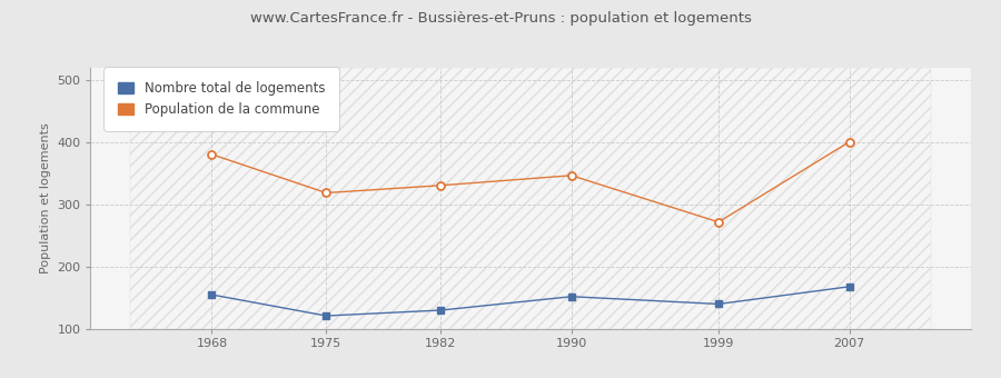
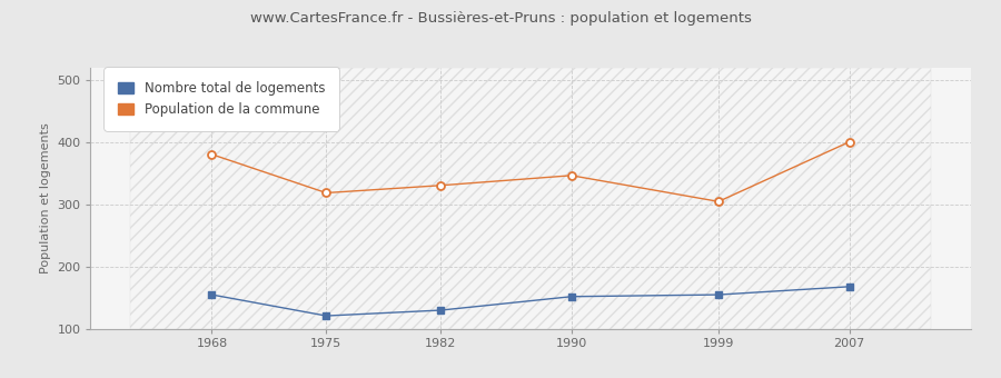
Nombre total de logements/1999: 140 -> 155
Population de la commune/1999: 272 -> 305
